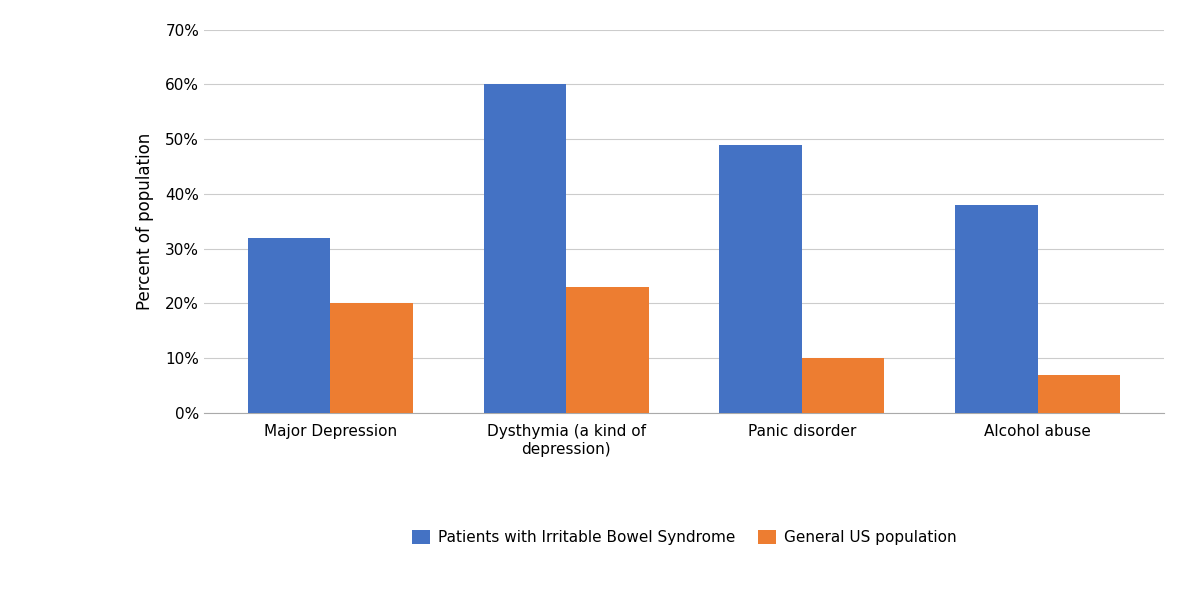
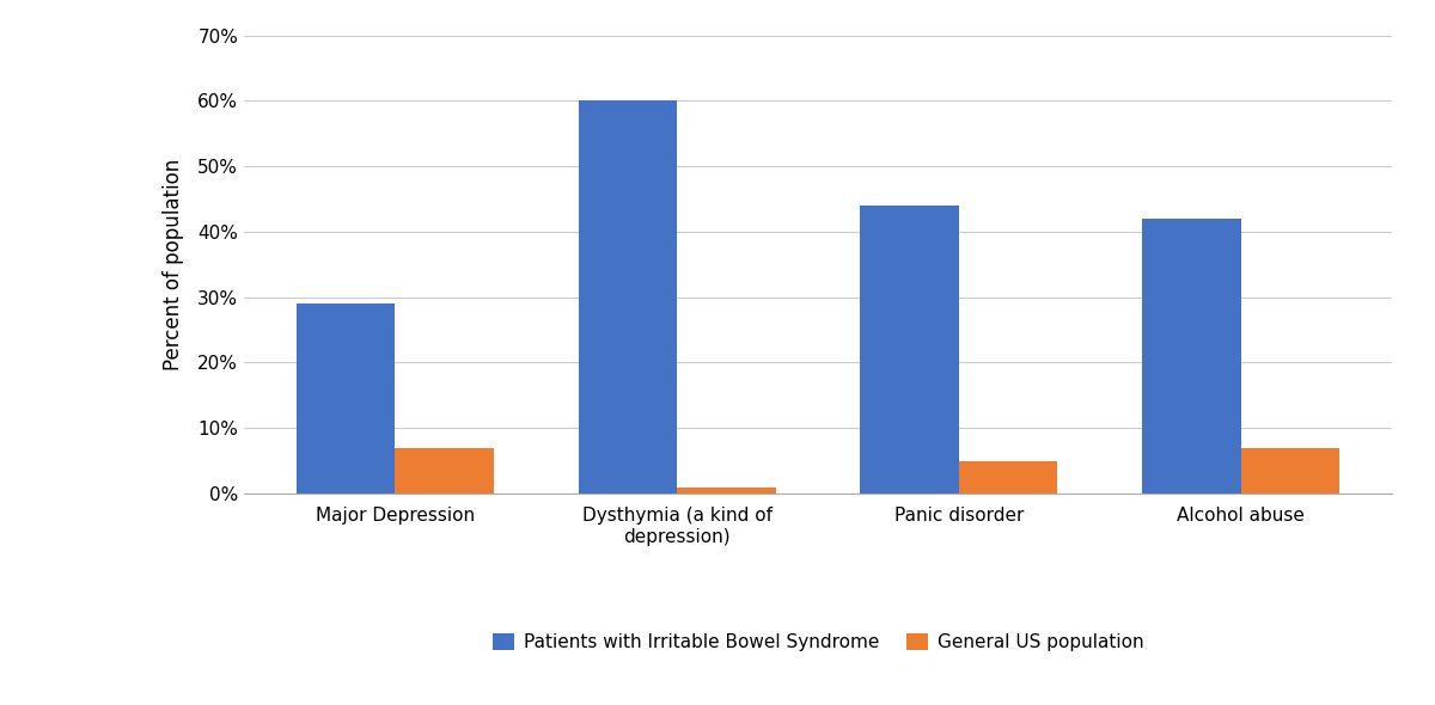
Patients with Irritable Bowel Syndrome/Major Depression: 32% -> 29%
General US population/Major Depression: 20% -> 7%
General US population/Dysthymia (a kind of depression): 23% -> 1%
Patients with Irritable Bowel Syndrome/Panic disorder: 49% -> 44%
General US population/Panic disorder: 10% -> 5%
Patients with Irritable Bowel Syndrome/Alcohol abuse: 38% -> 42%
